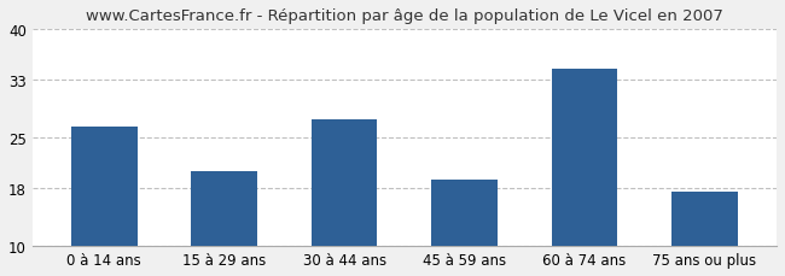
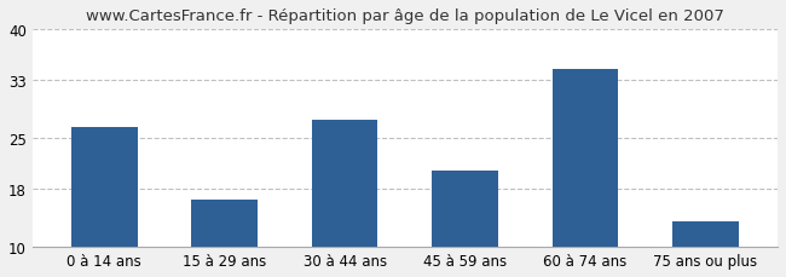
15 à 29 ans: 20.4 -> 16.5
45 à 59 ans: 19.2 -> 20.5
75 ans ou plus: 17.6 -> 13.5
